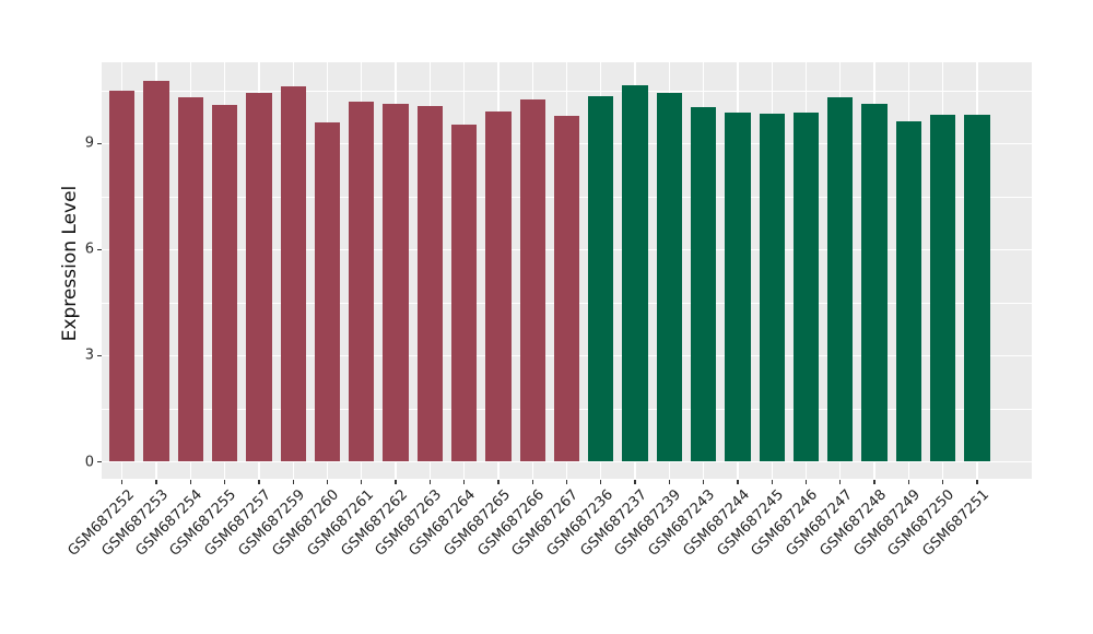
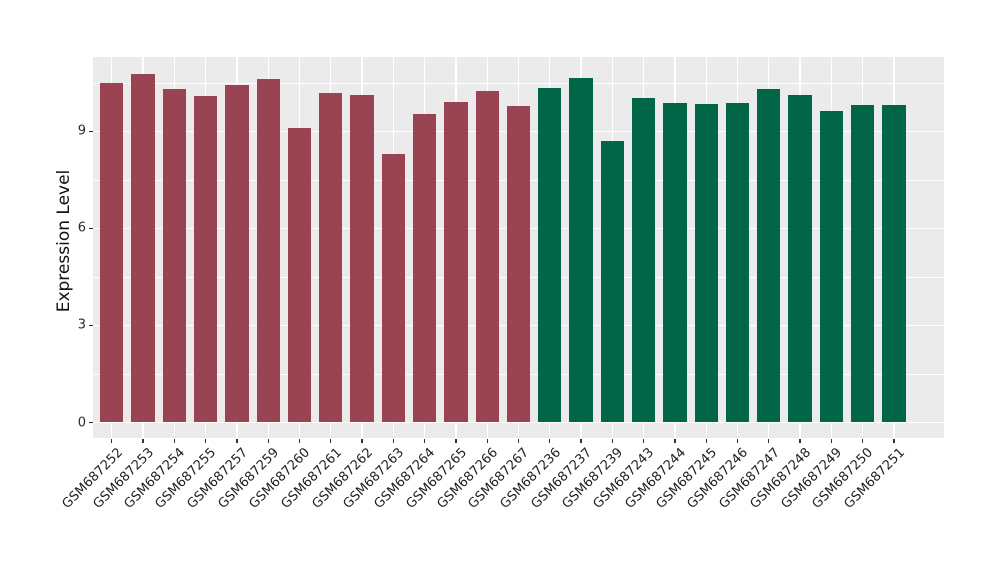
GSM687260: 9.6 -> 9.1
GSM687263: 10.1 -> 8.3
GSM687239: 10.4 -> 8.7
